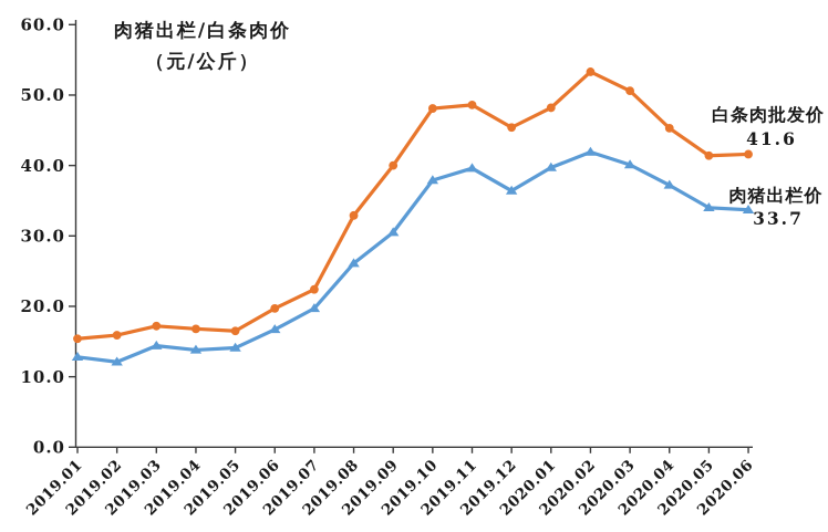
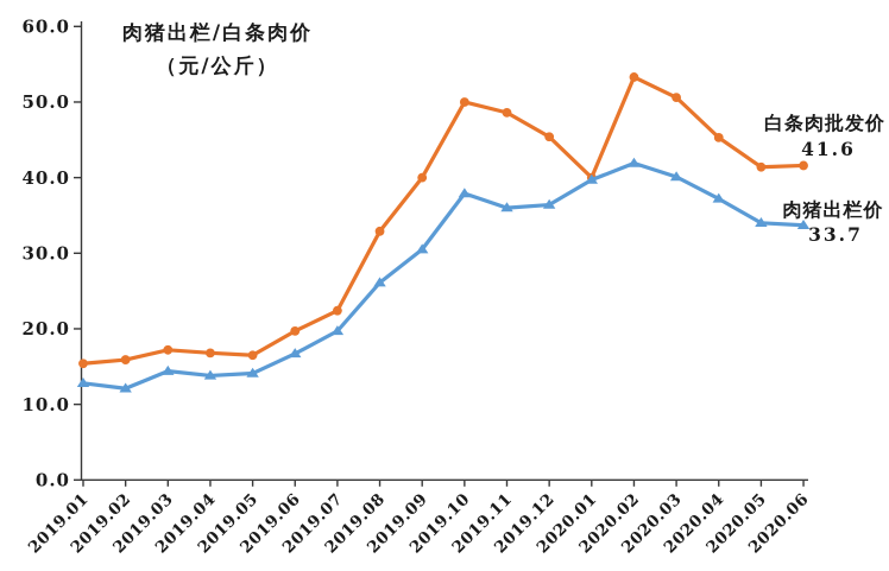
白条肉批发价/2019.10: 48 -> 50
肉猪出栏价/2019.11: 40 -> 36
白条肉批发价/2020.01: 48 -> 40
